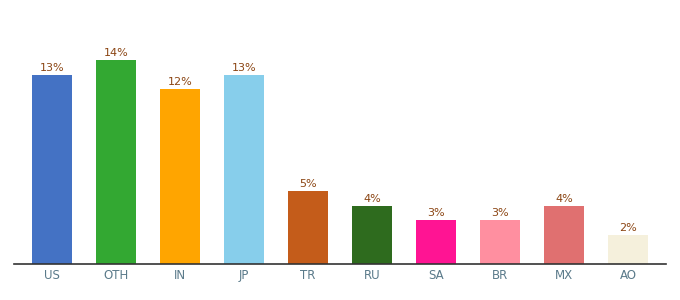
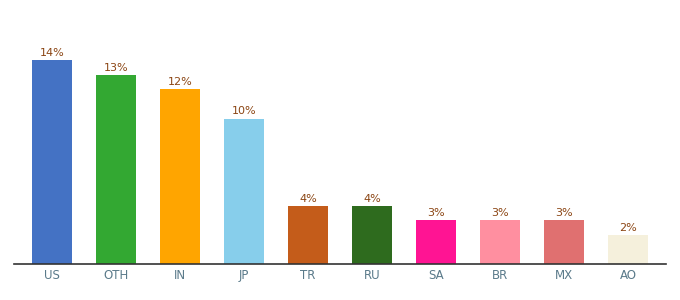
US: 13% -> 14%
OTH: 14% -> 13%
JP: 13% -> 10%
TR: 5% -> 4%
MX: 4% -> 3%
